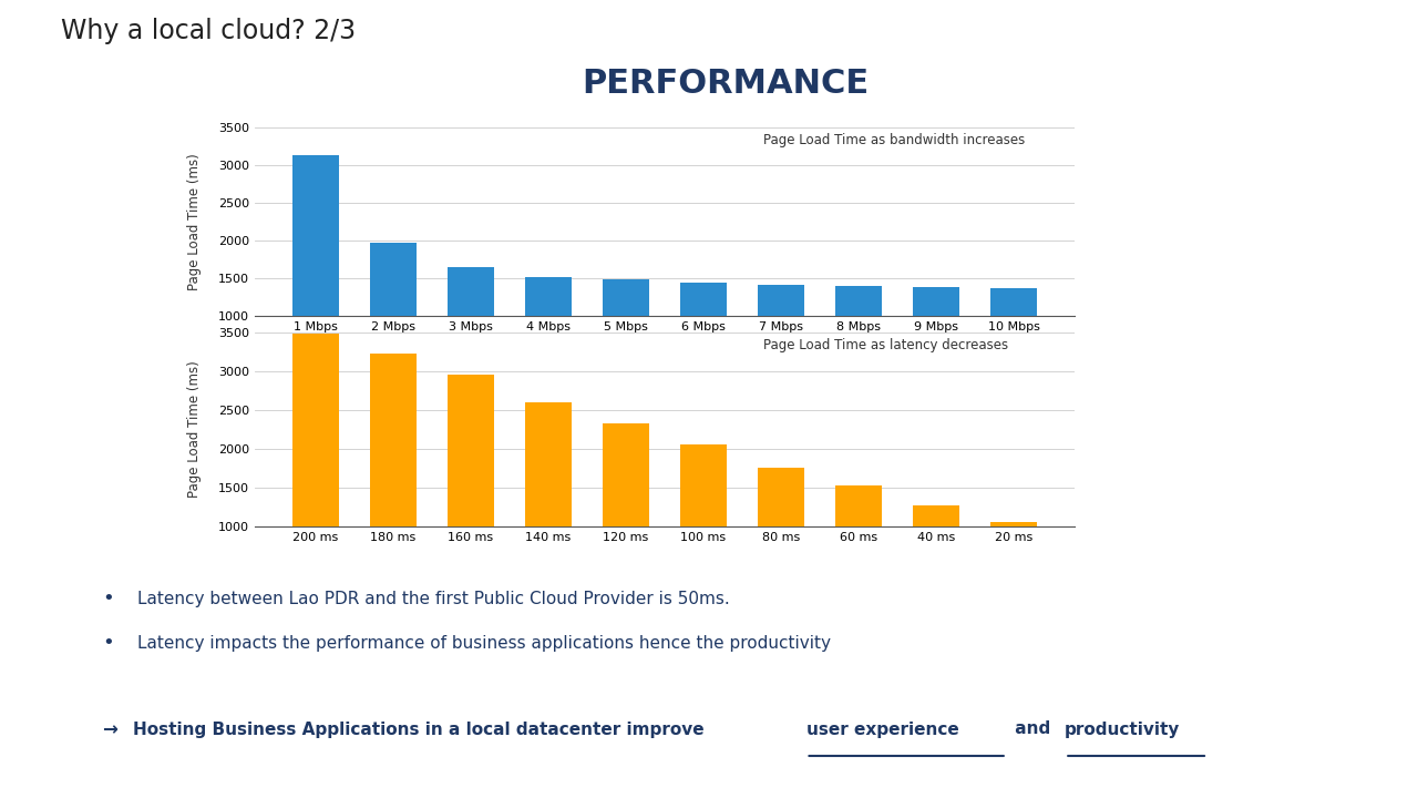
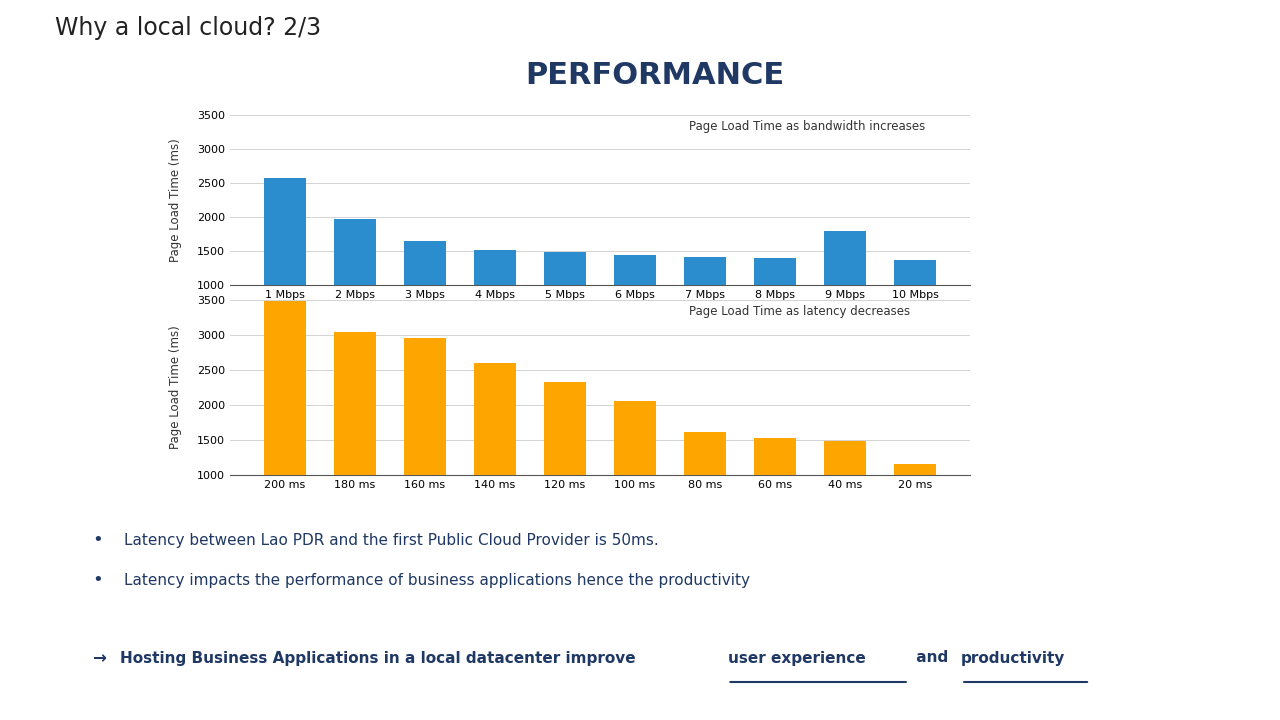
1 Mbps: 3130 -> 2580
9 Mbps: 1380 -> 1800
180 ms: 3230 -> 3040
80 ms: 1760 -> 1620
40 ms: 1270 -> 1480
20 ms: 1060 -> 1160
